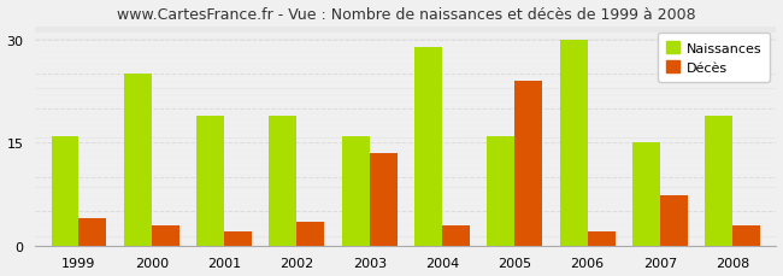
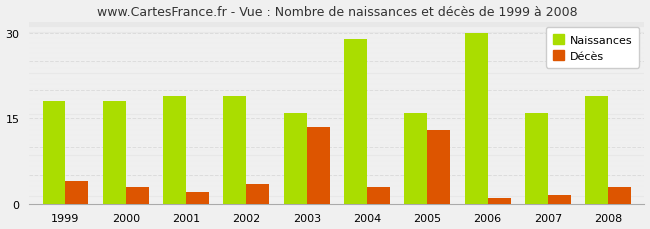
Naissances/1999: 16 -> 18
Naissances/2000: 25 -> 18
Décès/2005: 24.0 -> 13.0
Décès/2006: 2.0 -> 1.0
Naissances/2007: 15 -> 16
Décès/2007: 7.4 -> 1.5
